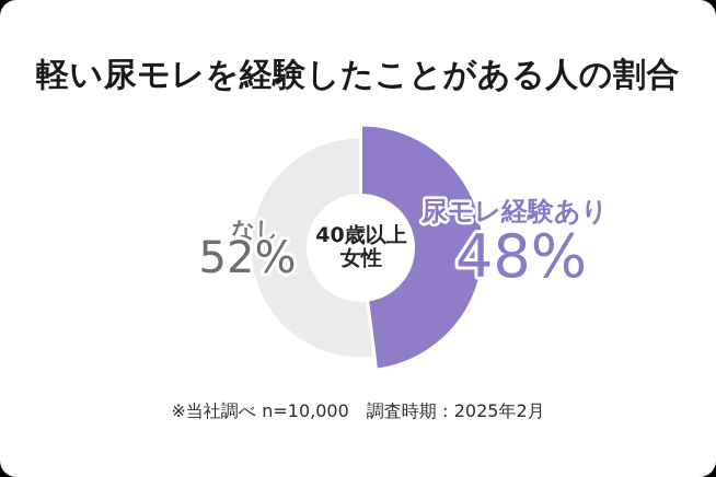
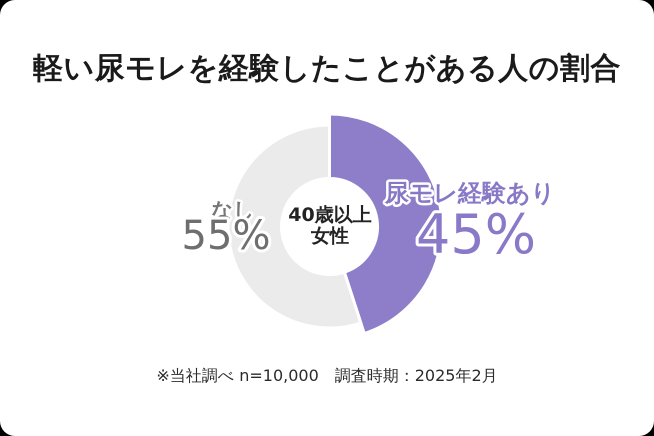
尿モレ経験あり: 48% -> 45%
なし: 52% -> 55%
